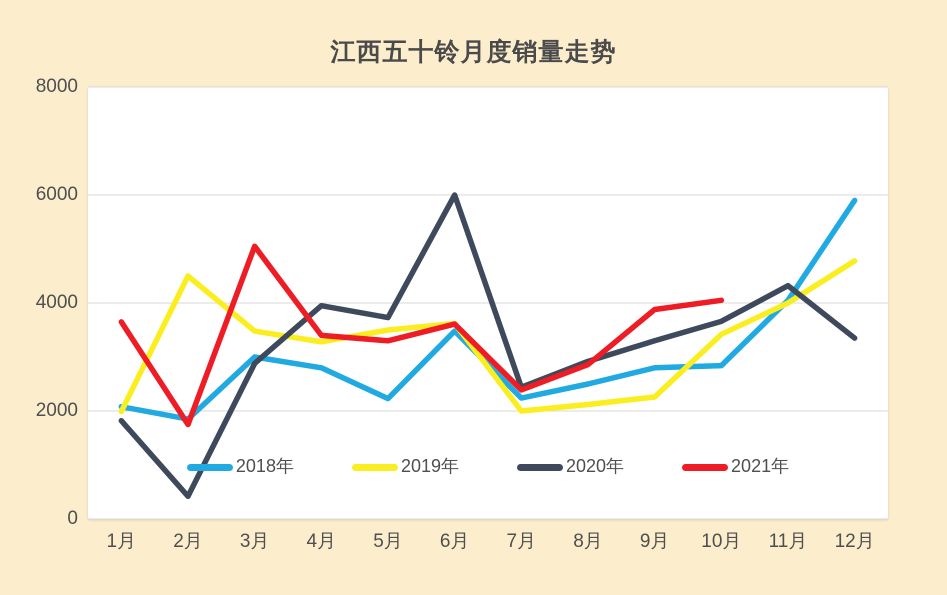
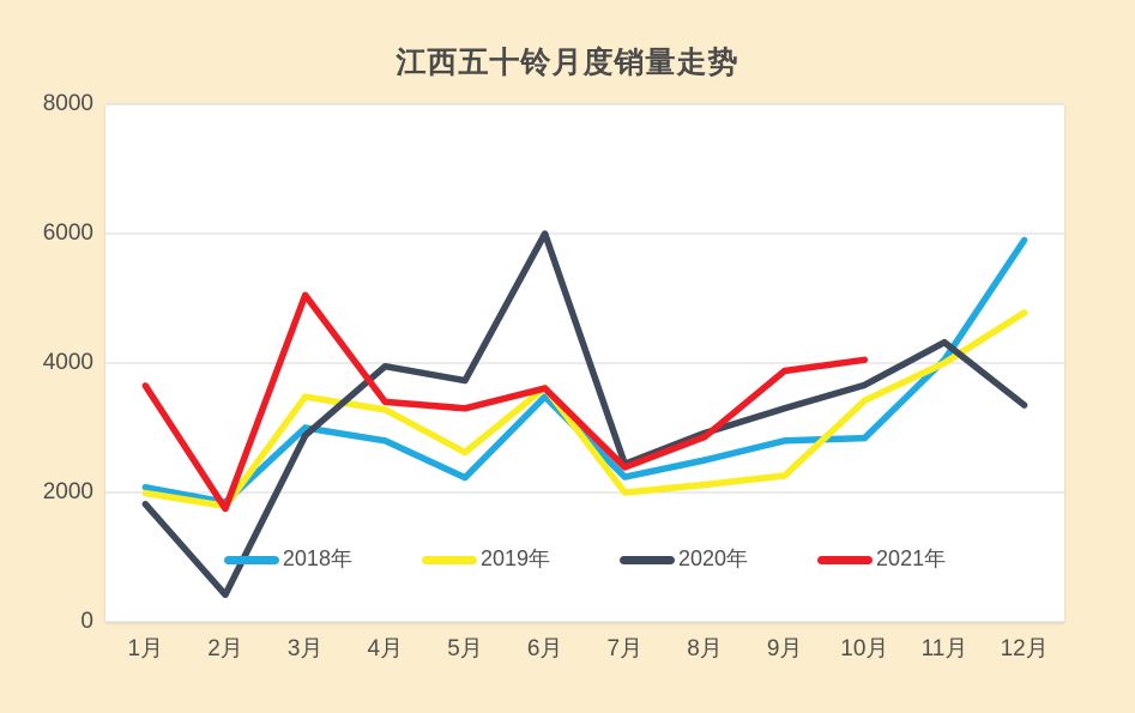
2019年/2月: 4500 -> 1800
2019年/5月: 3500 -> 2600
